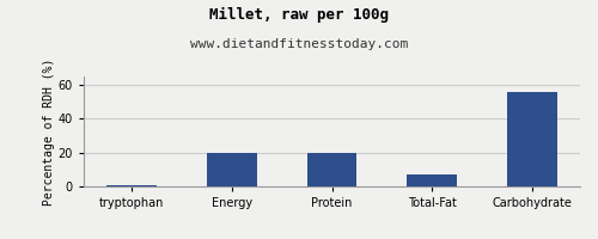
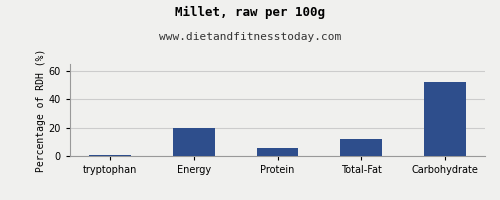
Protein: 20 -> 6
Total-Fat: 7 -> 12
Carbohydrate: 56 -> 52
